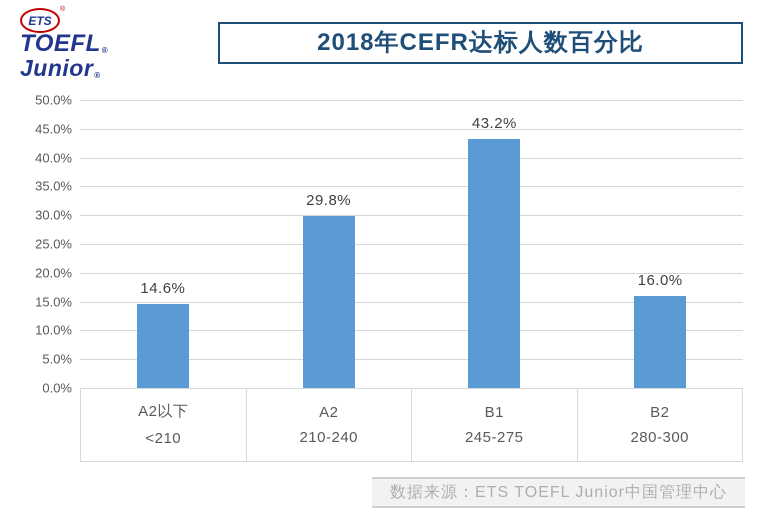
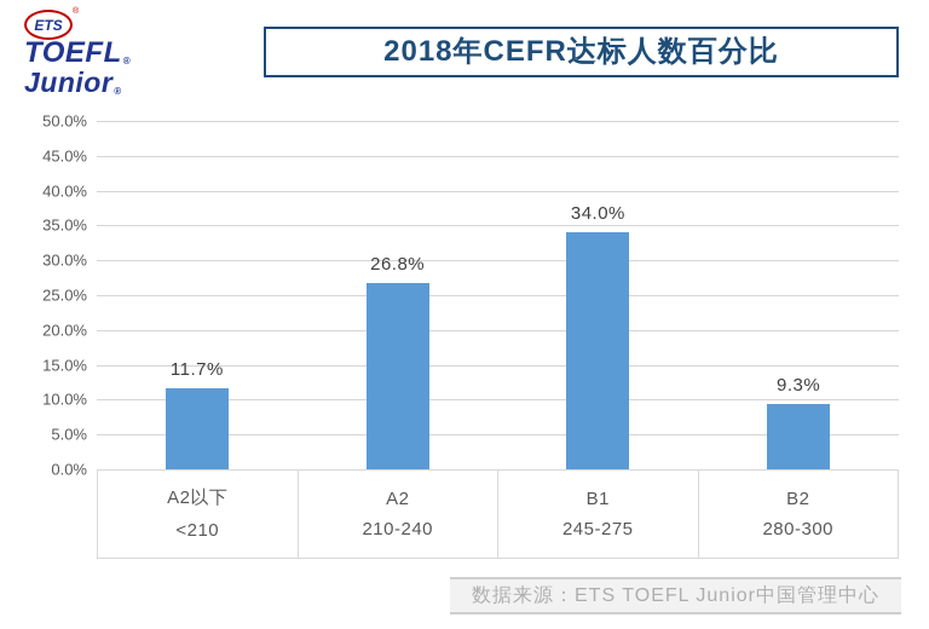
A2以下: 14.6% -> 11.7%
A2: 29.8% -> 26.8%
B1: 43.2% -> 34.0%
B2: 16.0% -> 9.3%
